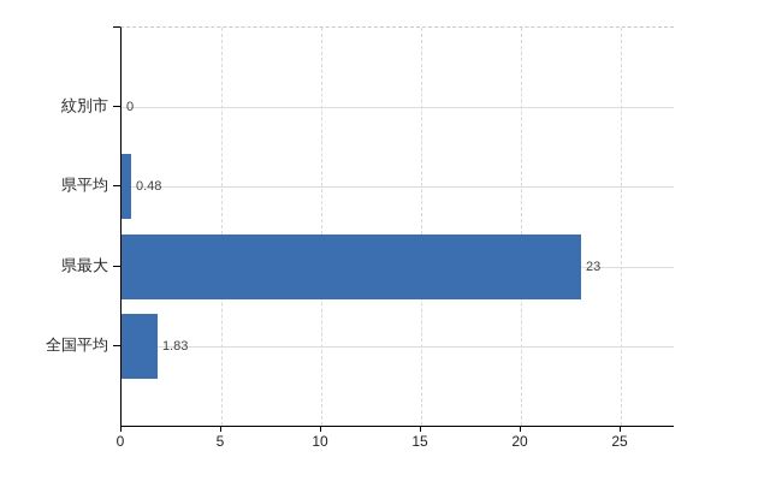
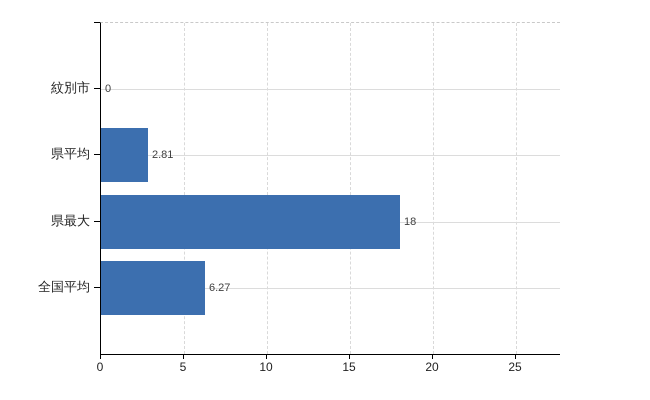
県平均: 0.48 -> 2.81
県最大: 23 -> 18
全国平均: 1.83 -> 6.27
